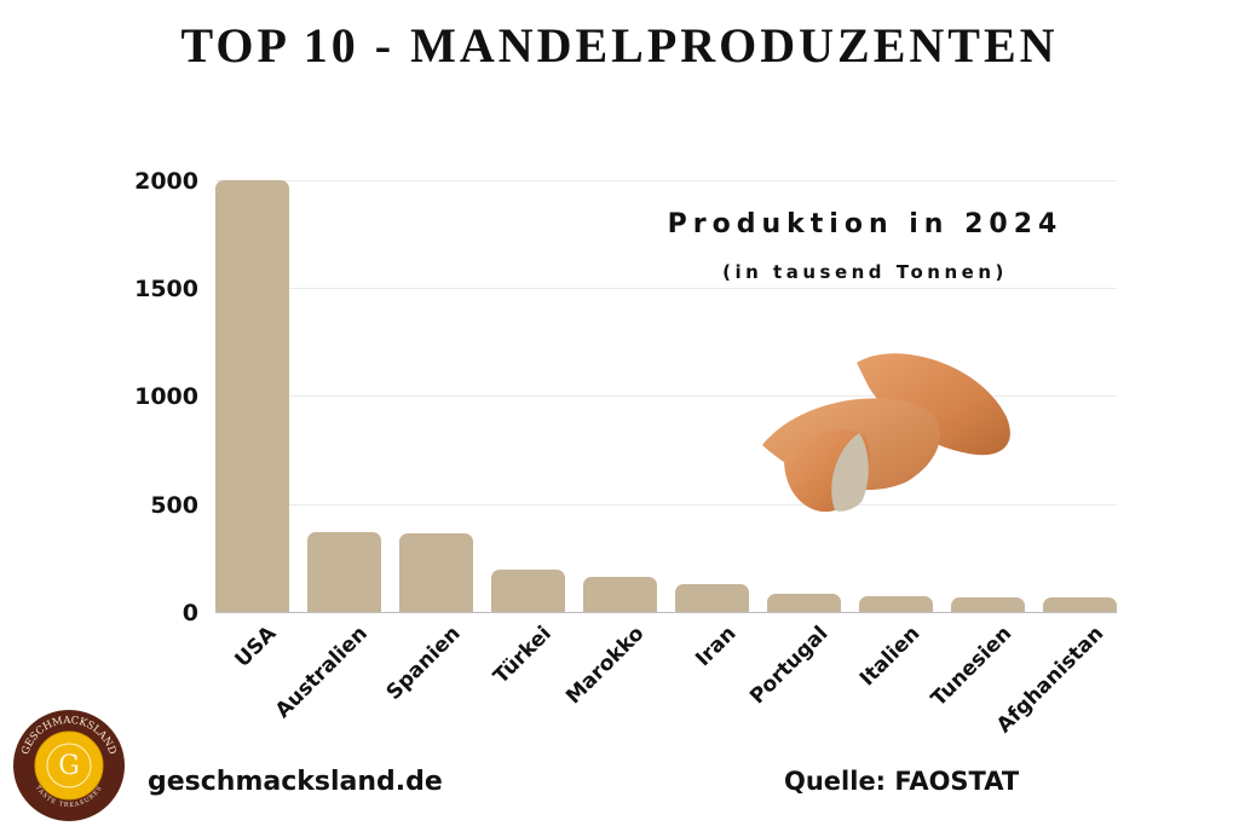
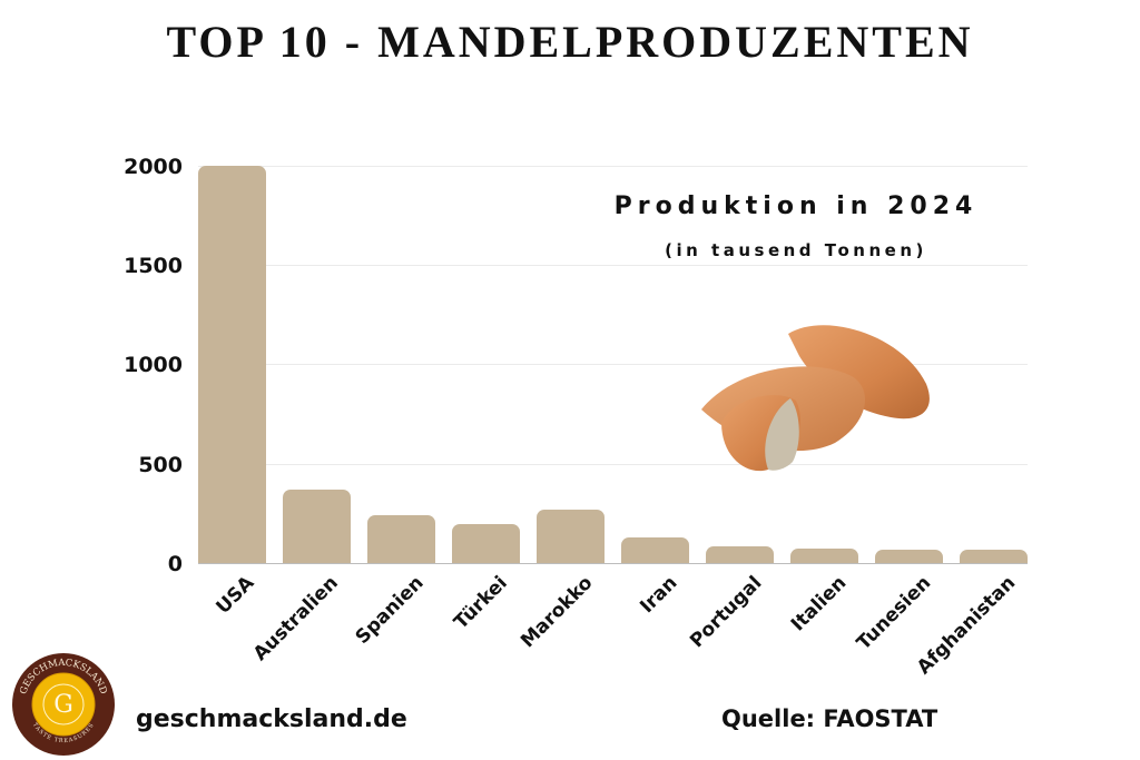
Spanien: 360 -> 240
Marokko: 160 -> 270
